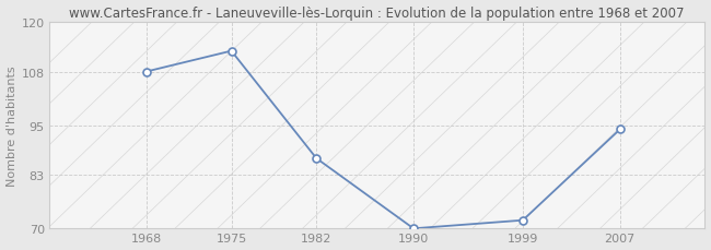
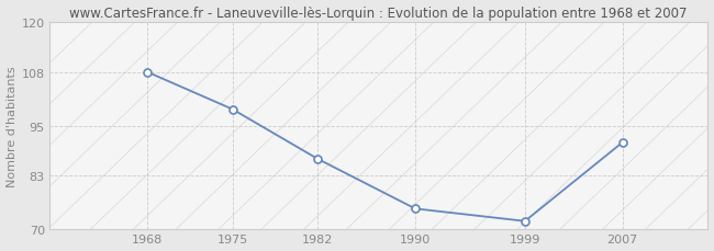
1975: 113 -> 99
1990: 70 -> 75
2007: 94 -> 91
